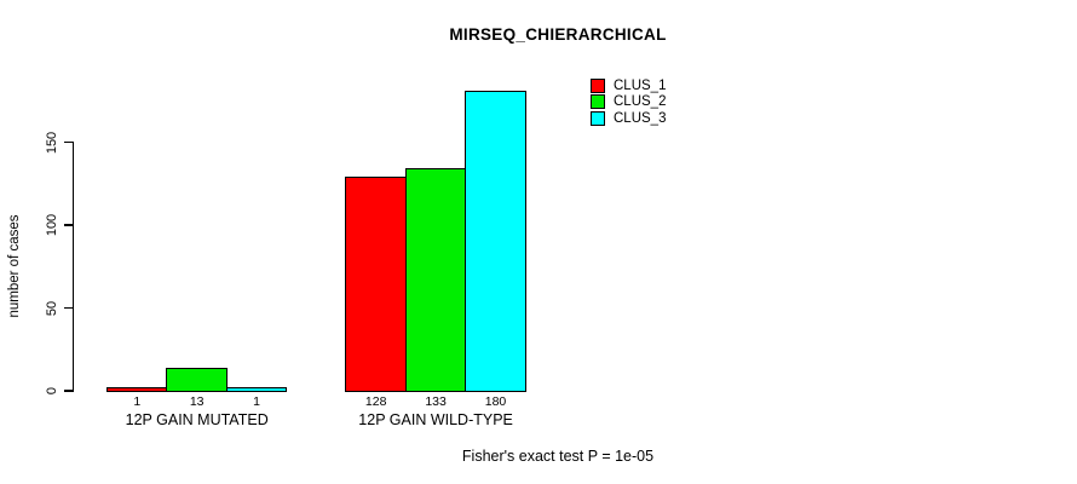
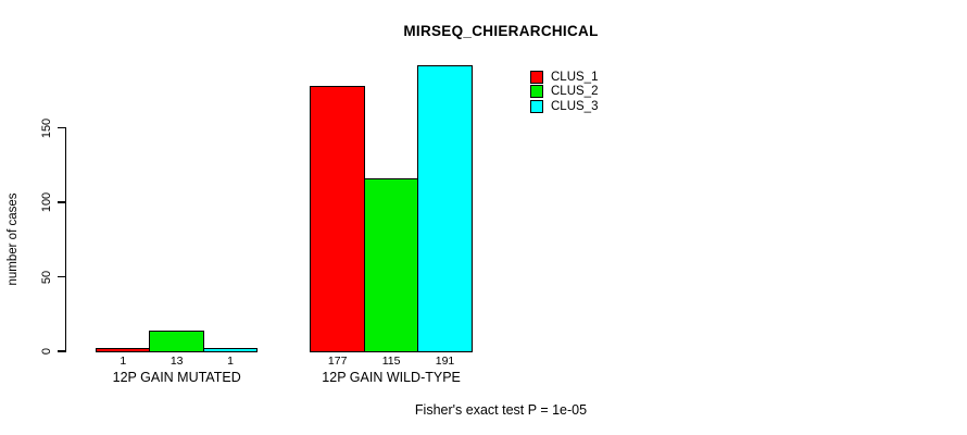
CLUS_1/12P GAIN WILD-TYPE: 128 -> 177
CLUS_2/12P GAIN WILD-TYPE: 133 -> 115
CLUS_3/12P GAIN WILD-TYPE: 180 -> 191
